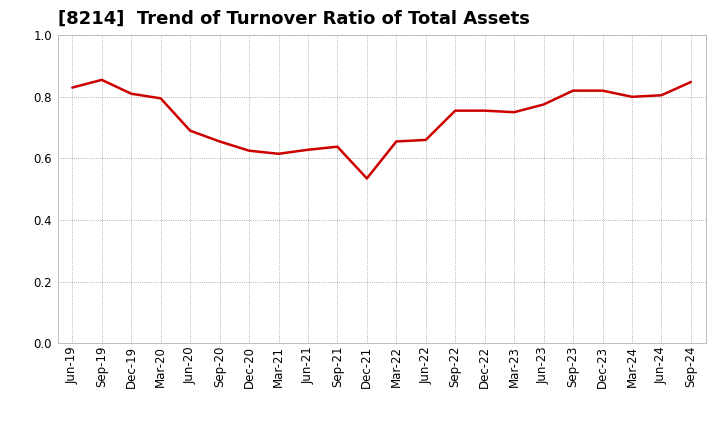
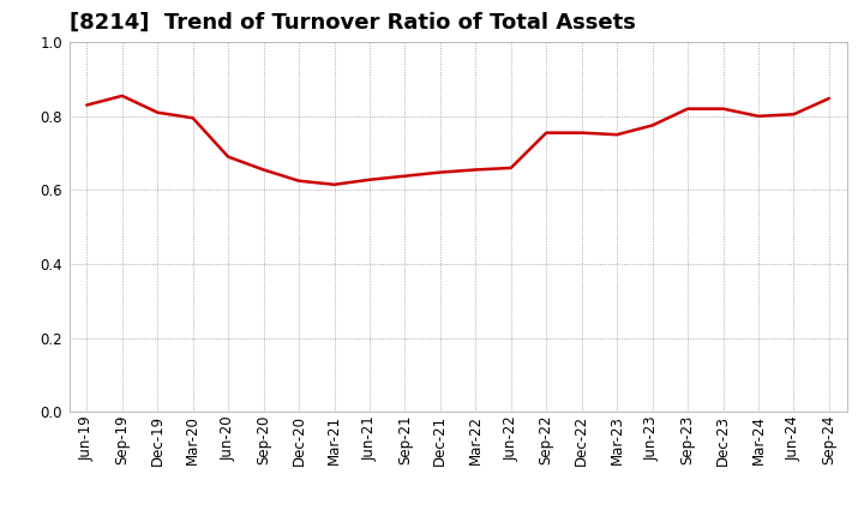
Dec-21: 0.535 -> 0.648
